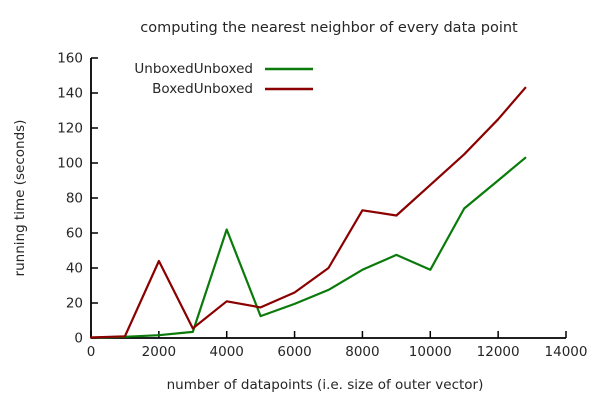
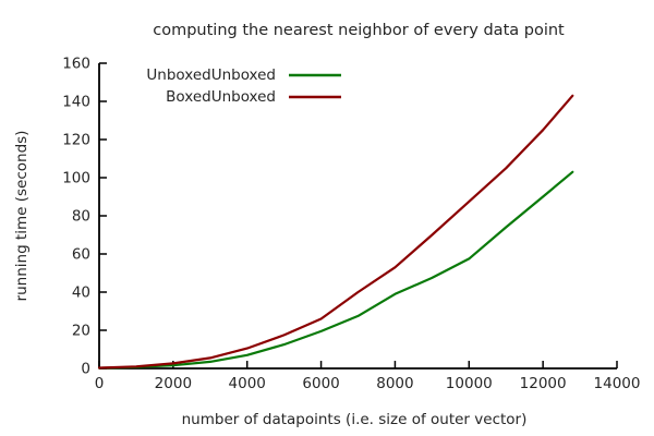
BoxedUnboxed/2000: 44 -> 3
UnboxedUnboxed/4000: 62 -> 7
BoxedUnboxed/4000: 21 -> 10
BoxedUnboxed/8000: 73 -> 53
UnboxedUnboxed/10000: 39 -> 58
